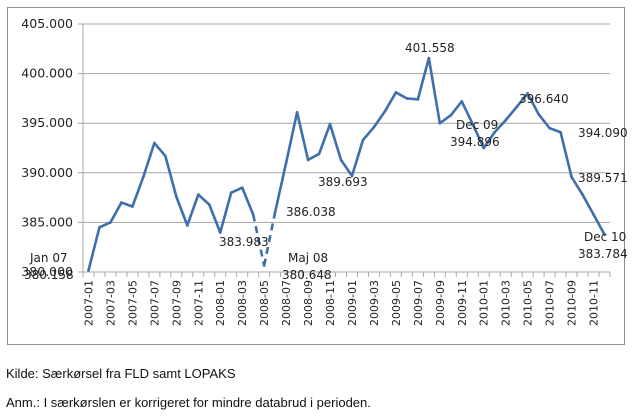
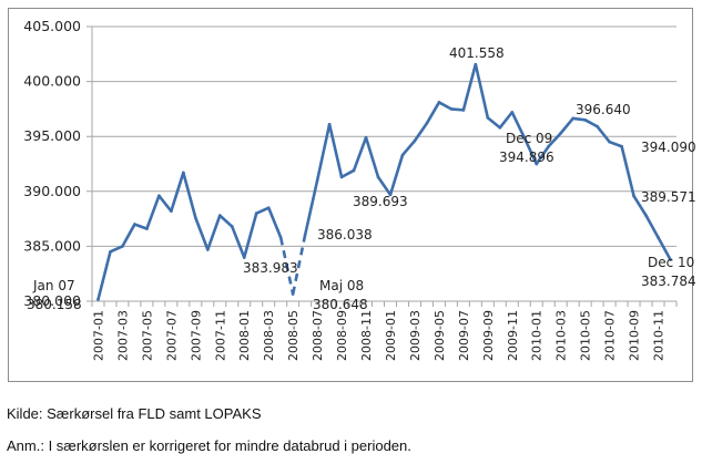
2007-07: 393000 -> 388000
2009-09: 395000 -> 397000
2010-05: 398000 -> 396000
